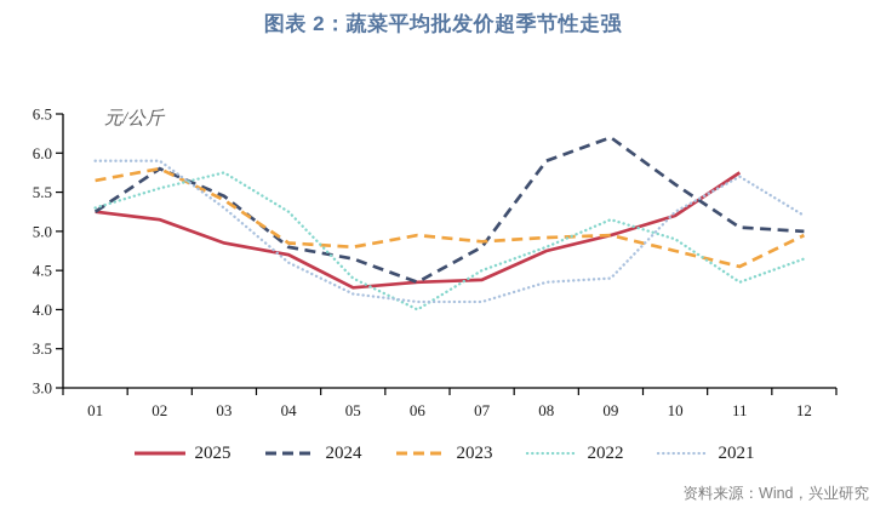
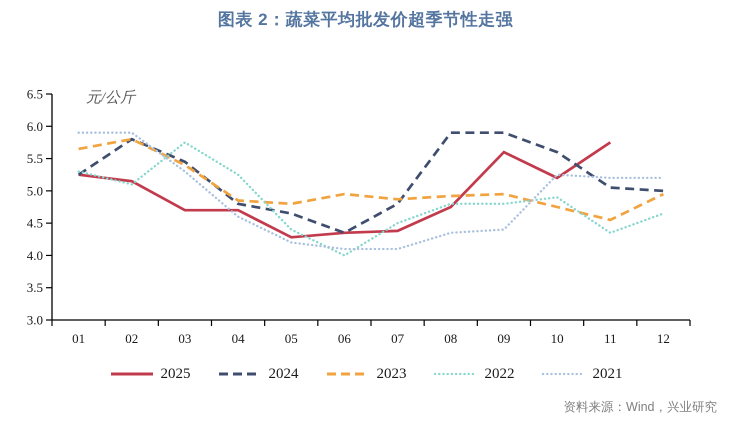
2022/02: 5.5 -> 5.1
2025/03: 4.8 -> 4.7
2025/09: 5.0 -> 5.6
2024/09: 6.2 -> 5.9
2022/09: 5.2 -> 4.8
2021/11: 5.7 -> 5.2
